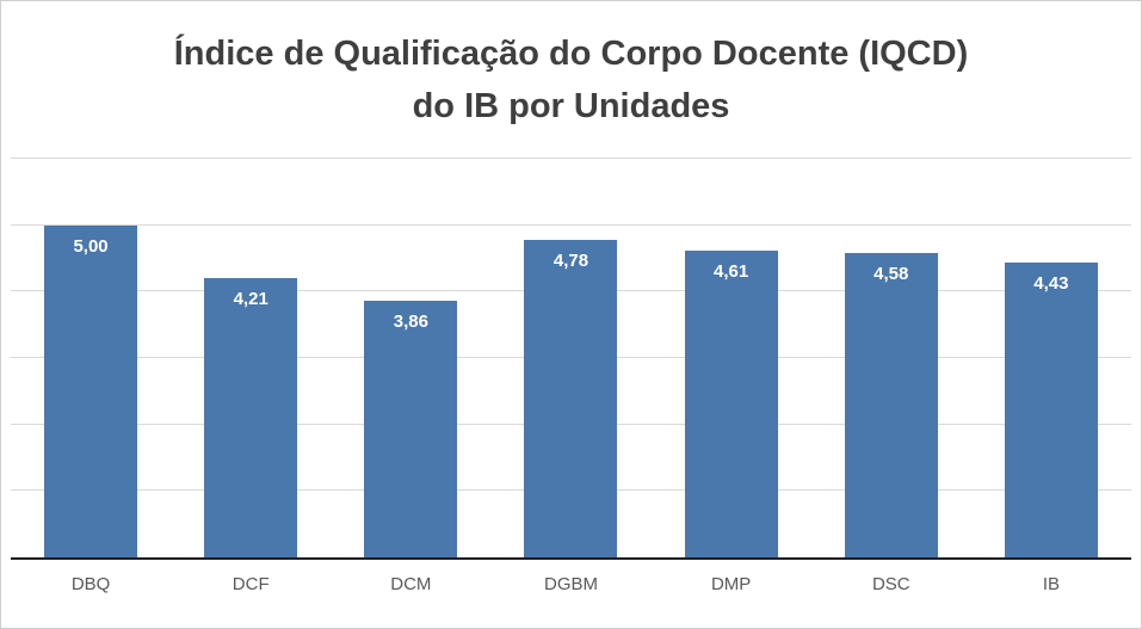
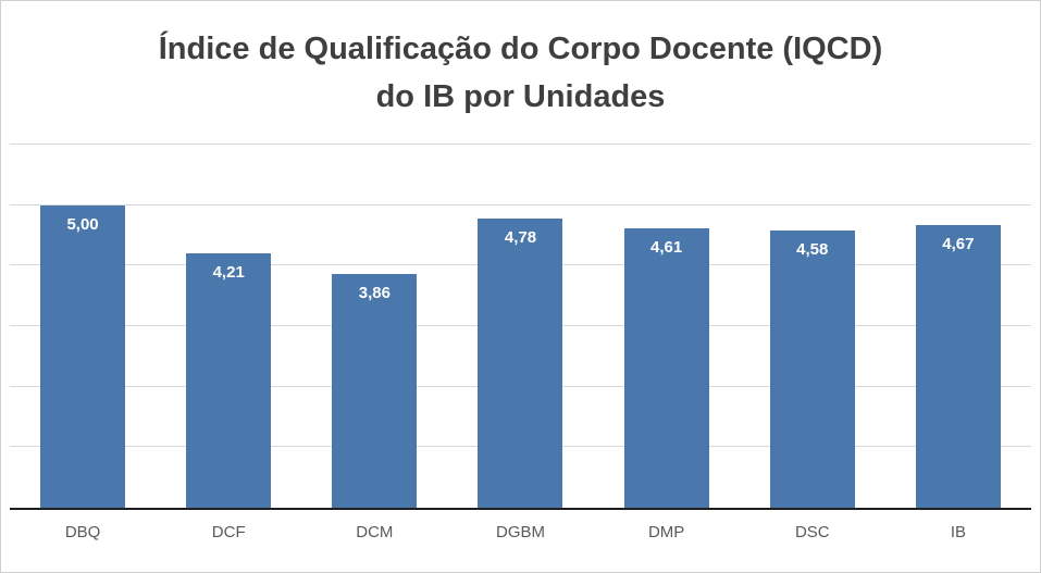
IB: 4,43 -> 4,67
